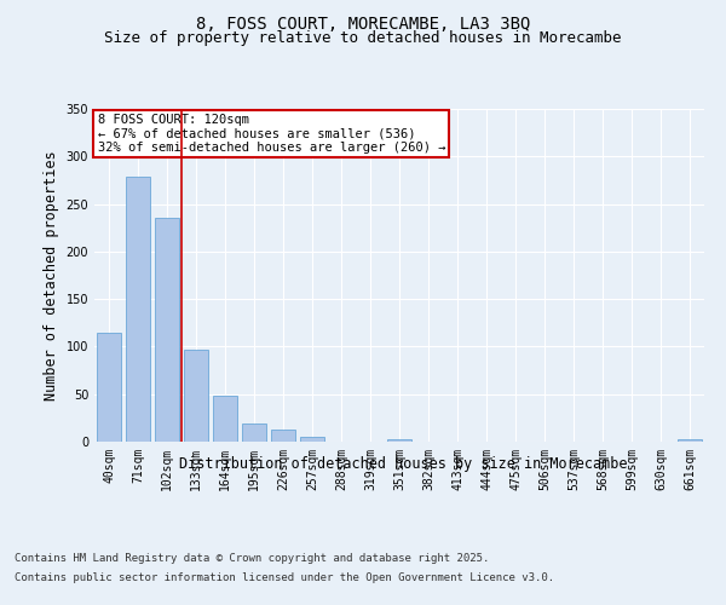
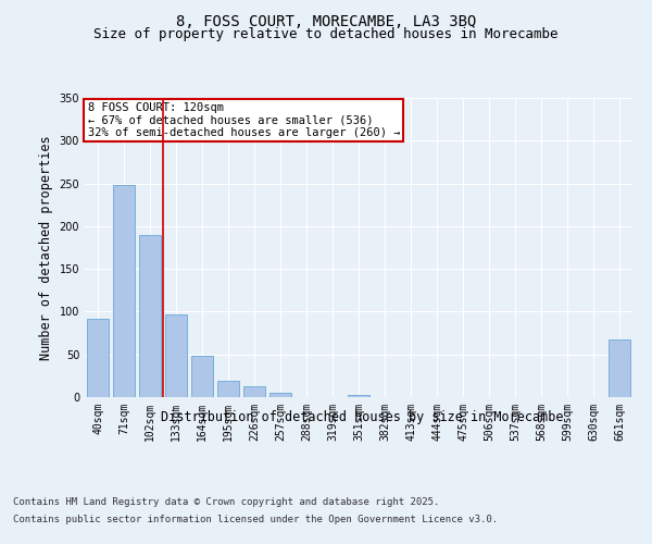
40sqm: 114 -> 92
71sqm: 279 -> 248
102sqm: 235 -> 190
661sqm: 2 -> 68
